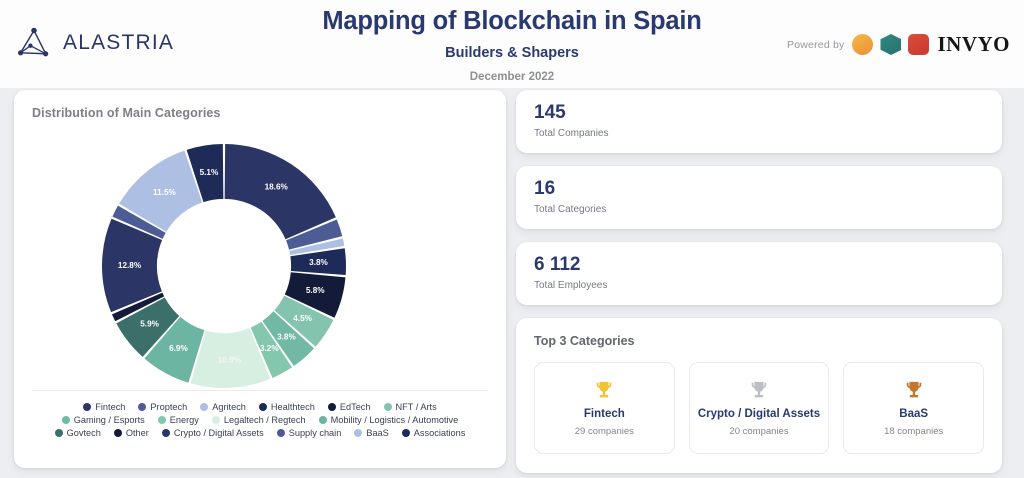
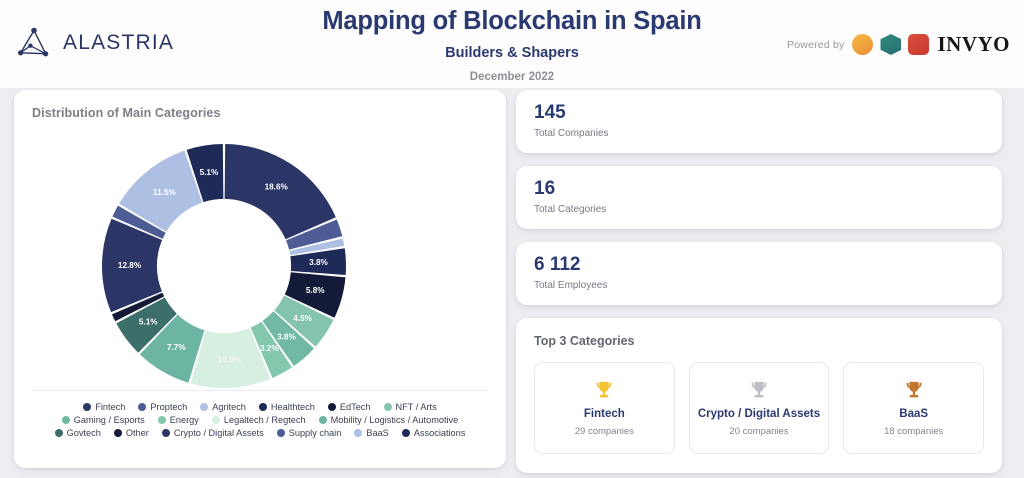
Mobility / Logistics / Automotive: 6.9% -> 7.7%
Govtech: 5.9% -> 5.1%
